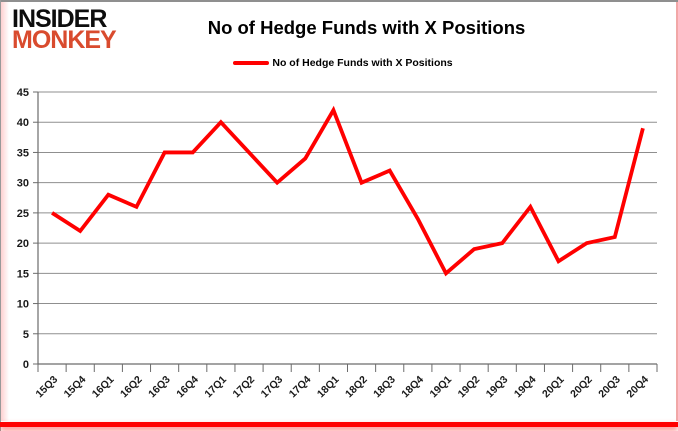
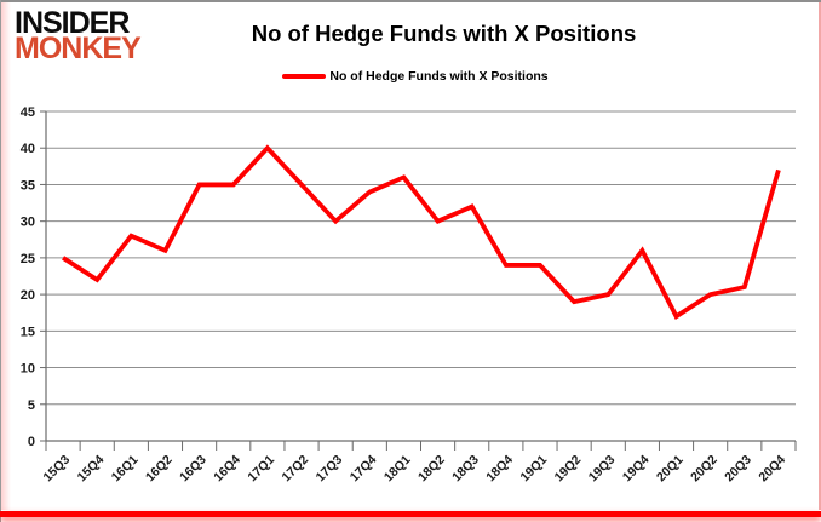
18Q1: 42 -> 36
19Q1: 15 -> 24
20Q4: 39 -> 37
